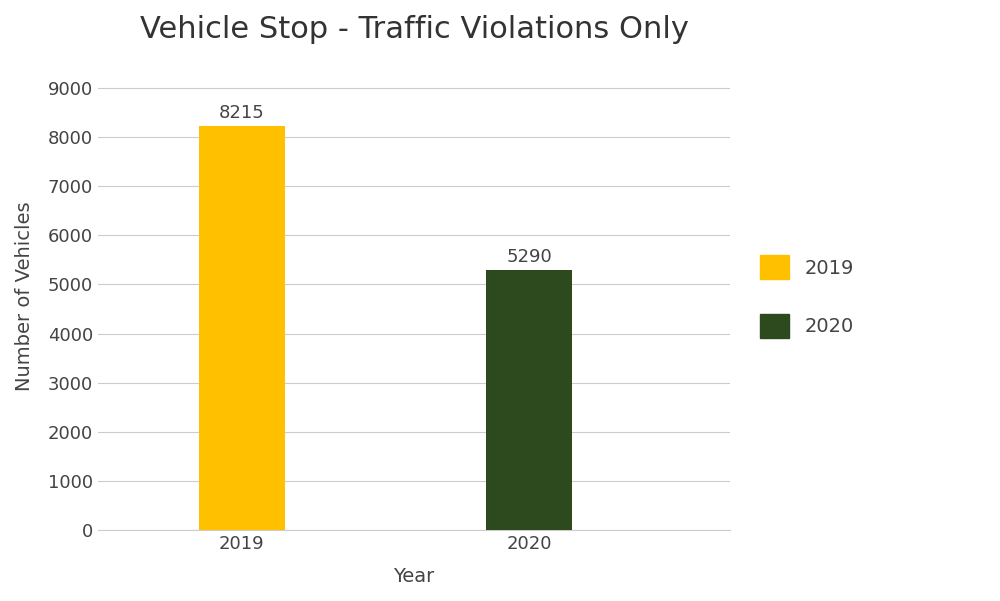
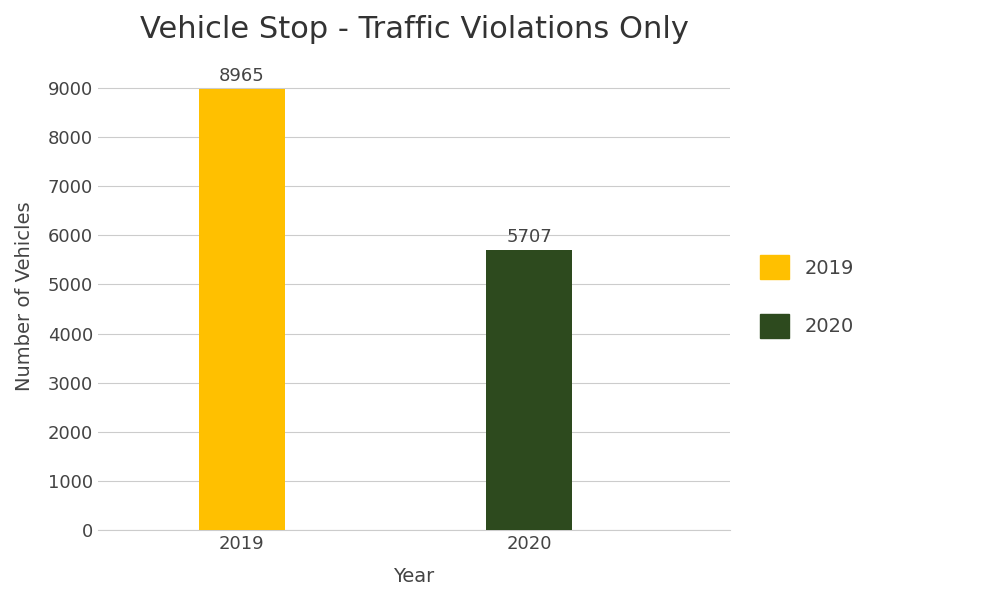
2019: 8215 -> 8965
2020: 5290 -> 5707
